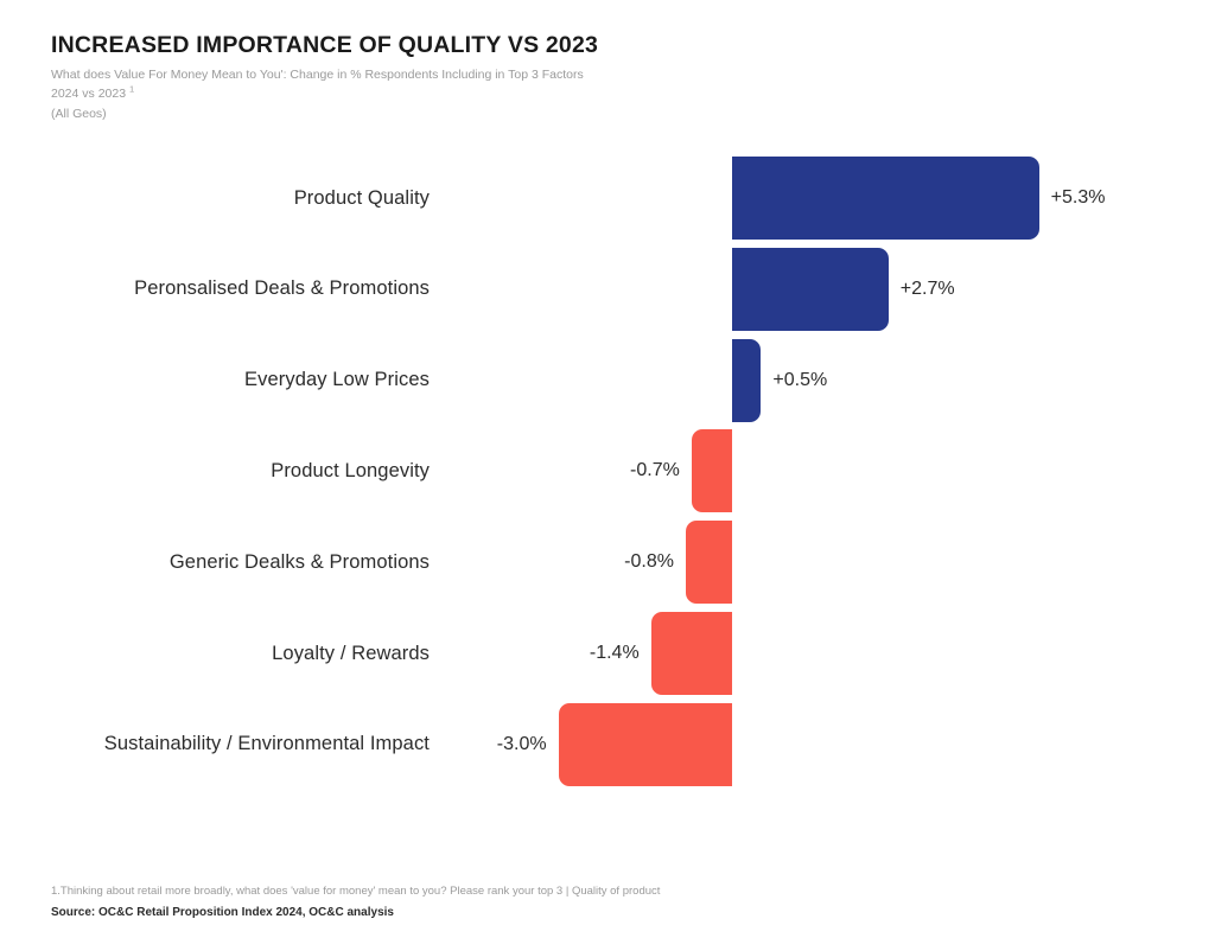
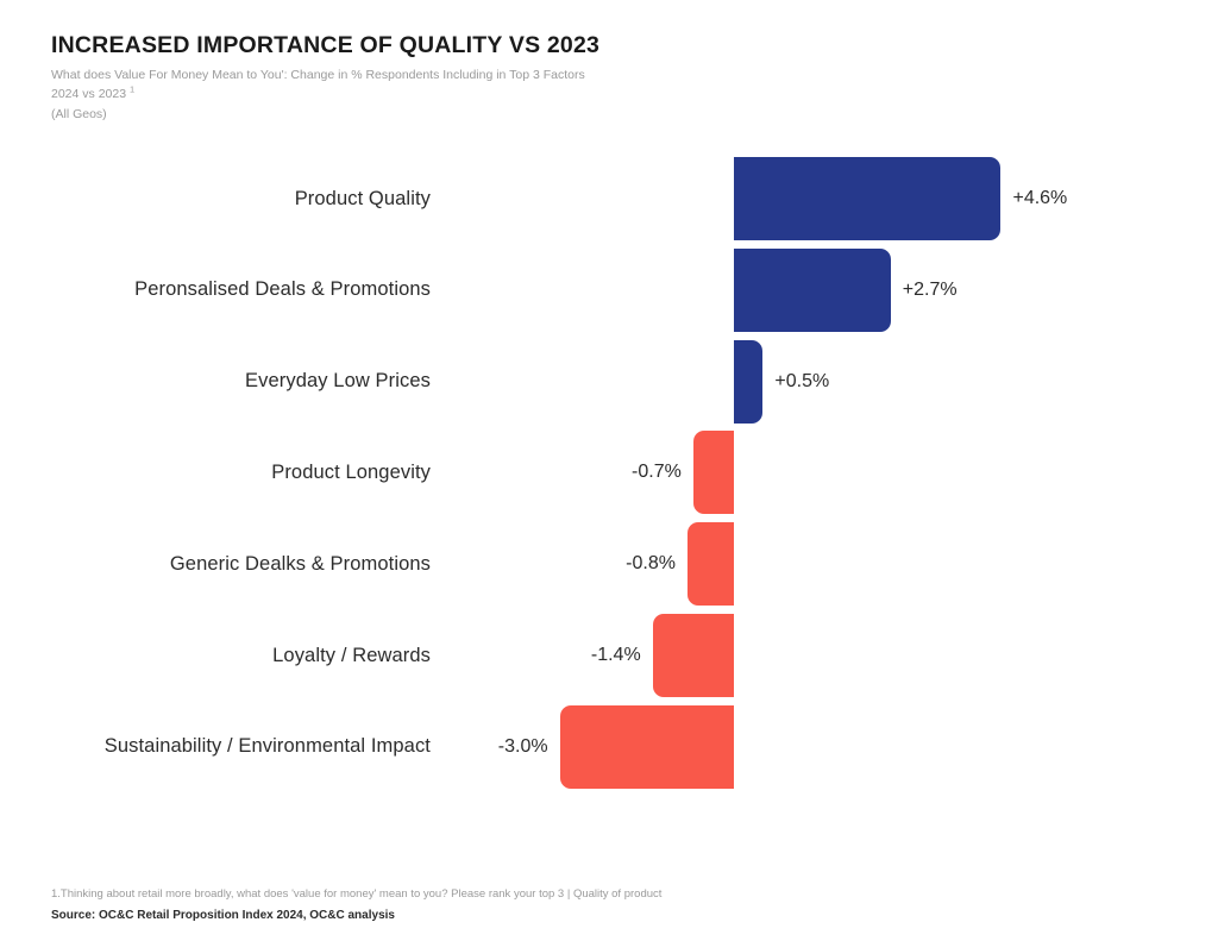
Product Quality: +5.3% -> +4.6%
